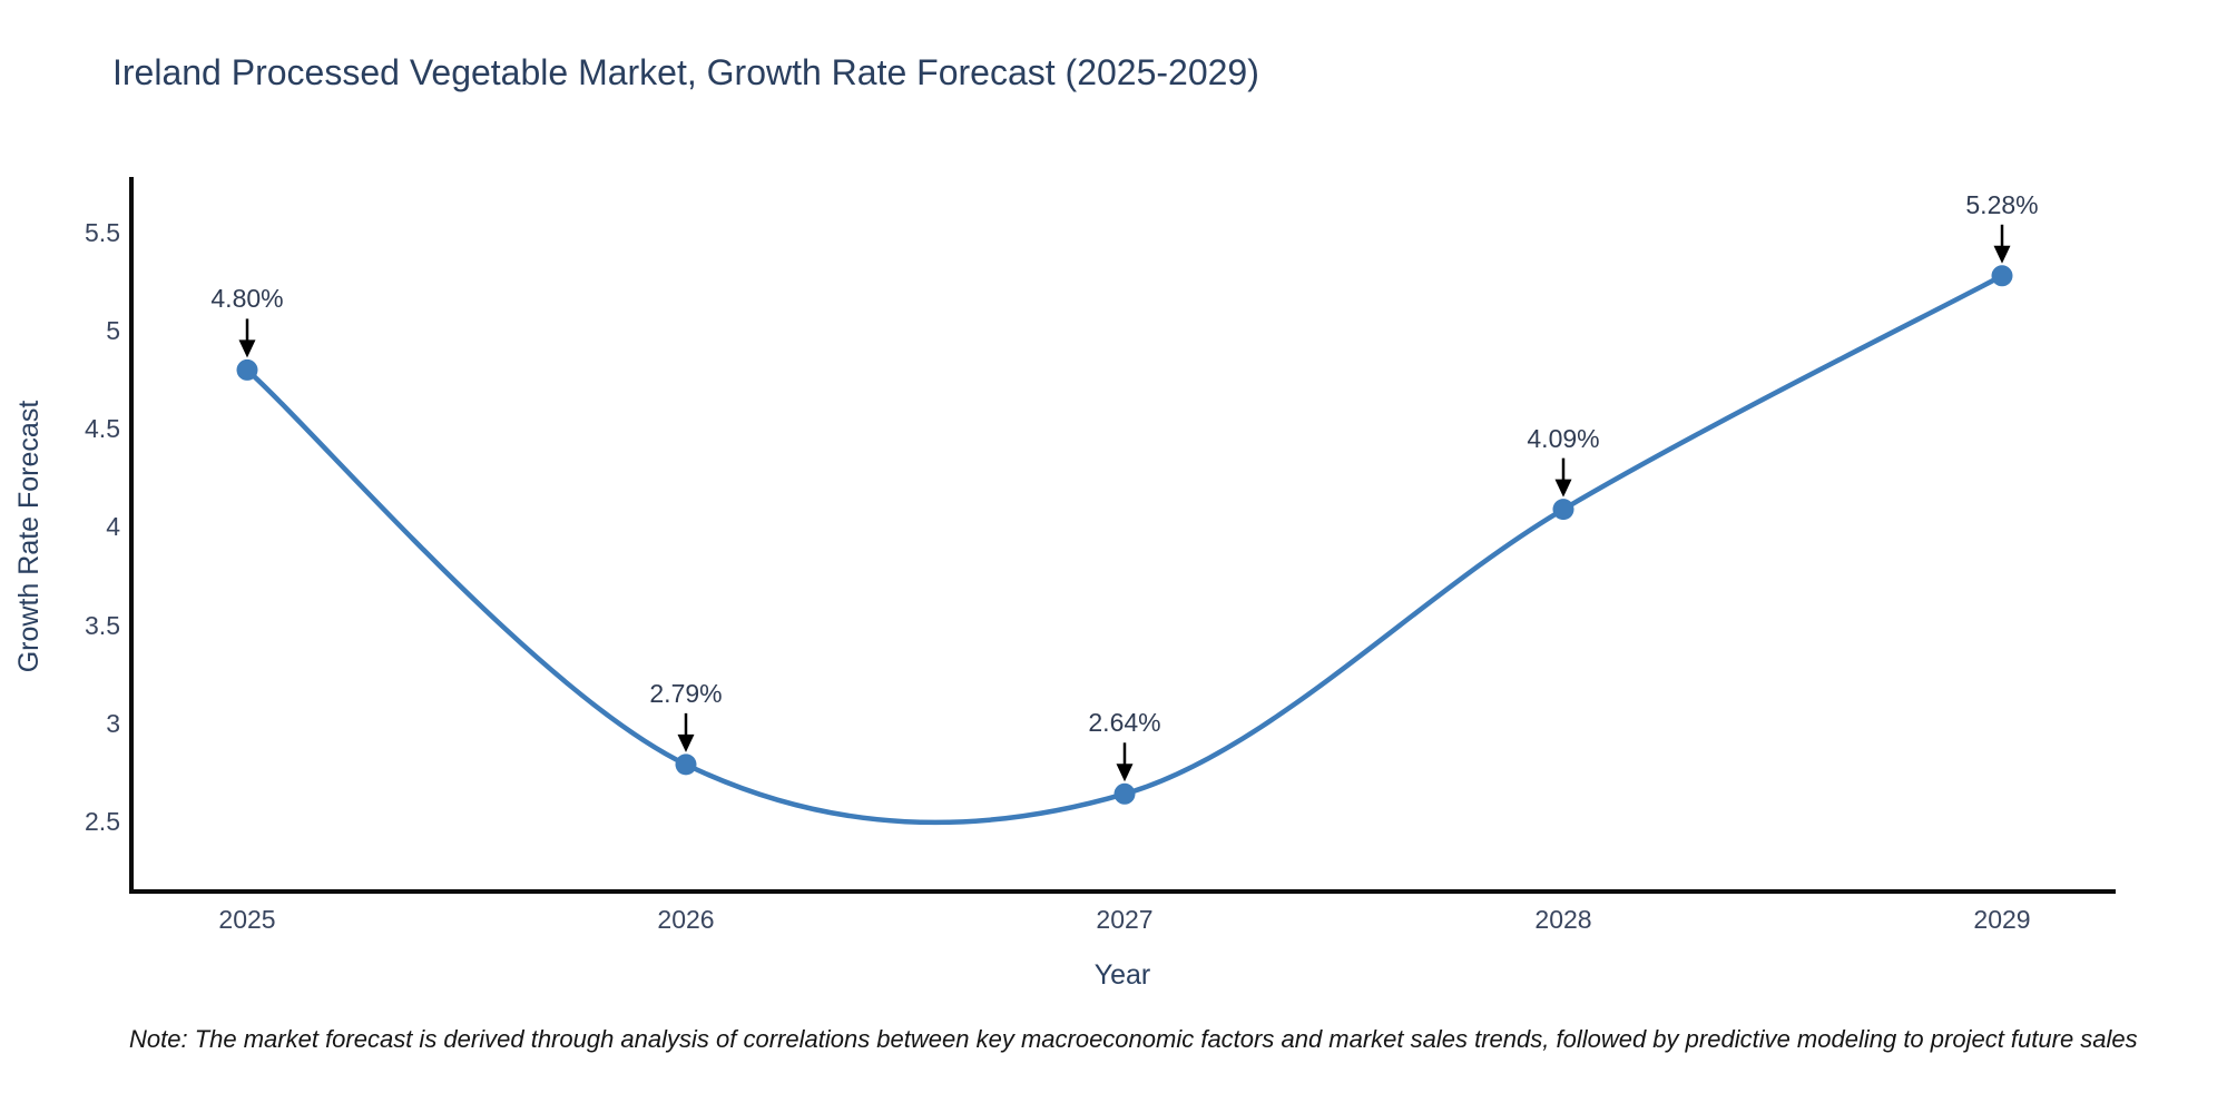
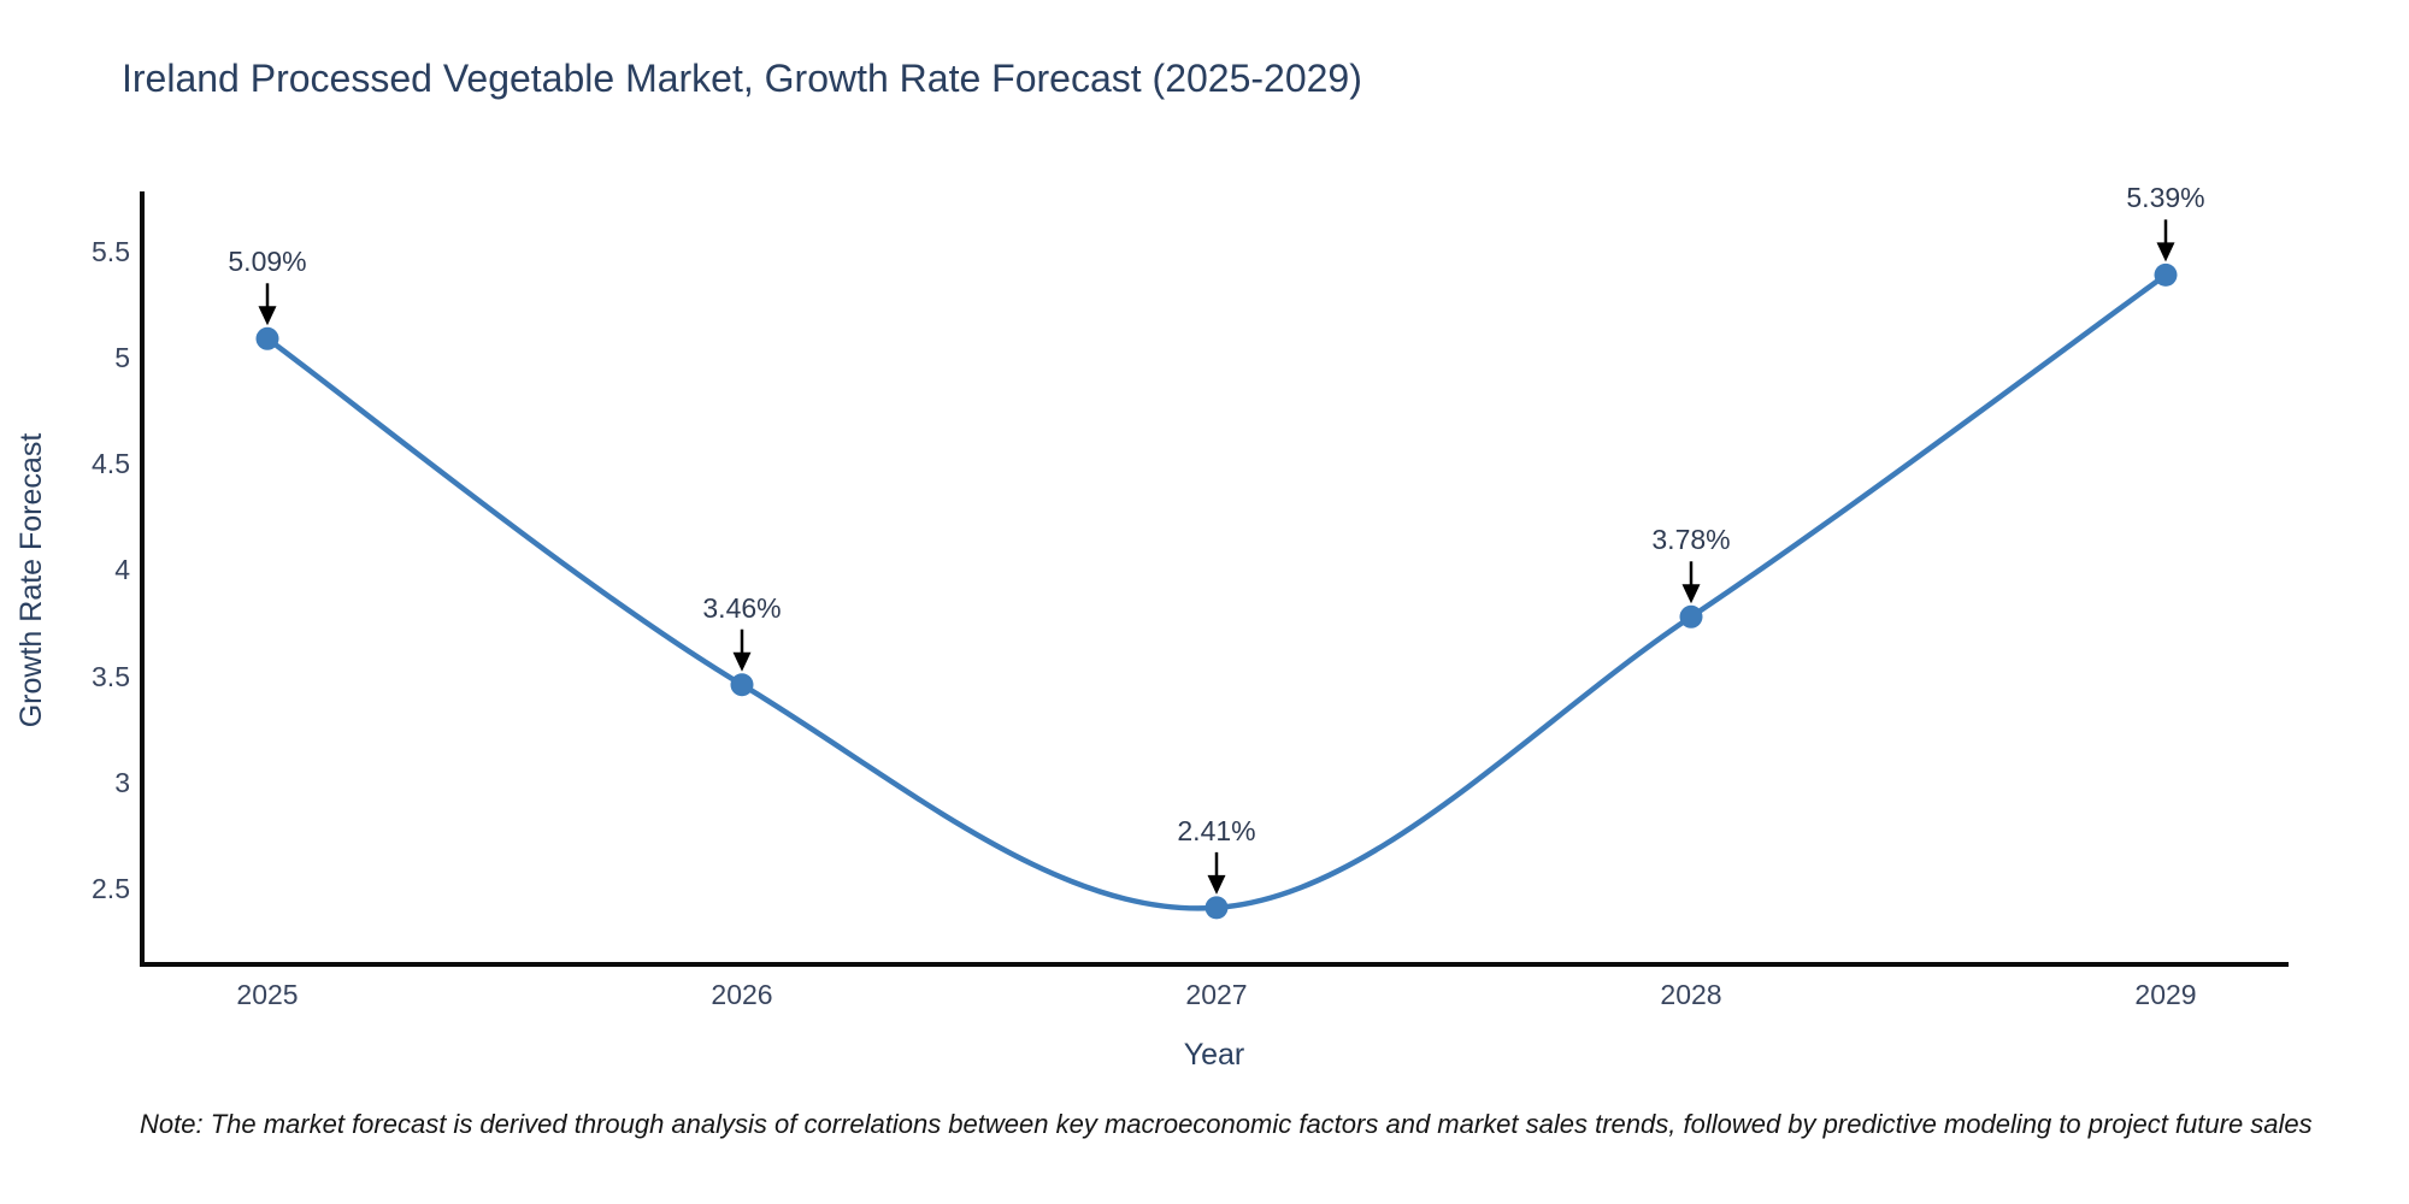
2025: 4.80% -> 5.09%
2026: 2.79% -> 3.46%
2027: 2.64% -> 2.41%
2028: 4.09% -> 3.78%
2029: 5.28% -> 5.39%
